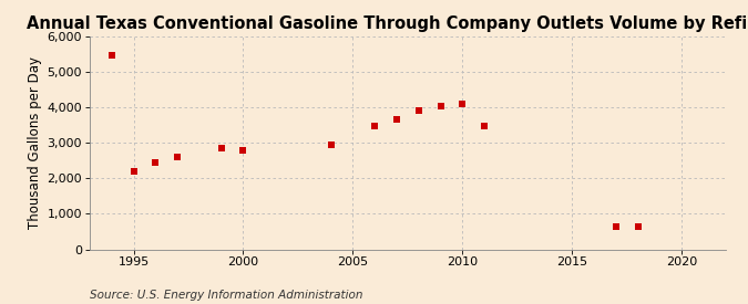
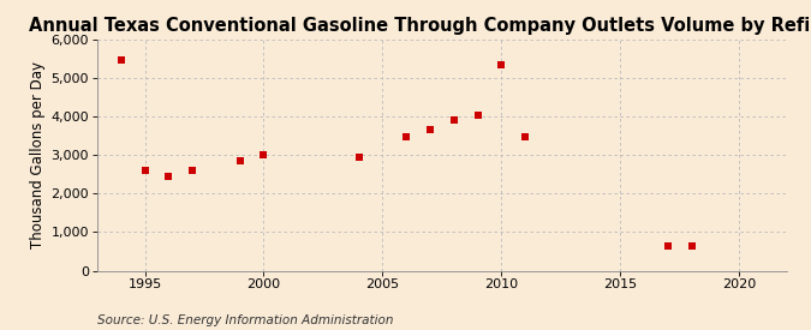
1995: 2,200 -> 2,600
2000: 2,800 -> 3,000
2010: 4,100 -> 5,350
